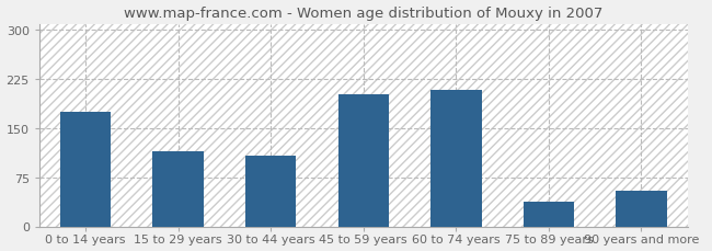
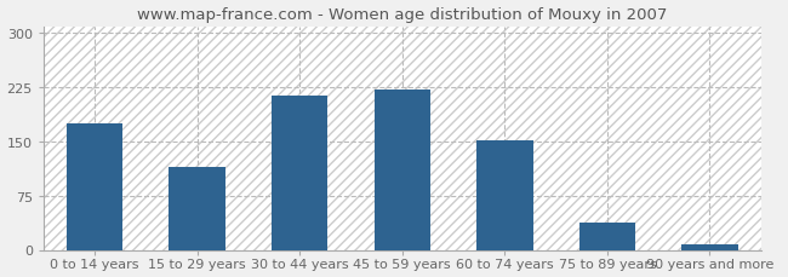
30 to 44 years: 108 -> 213
45 to 59 years: 202 -> 222
60 to 74 years: 208 -> 152
90 years and more: 54 -> 8
